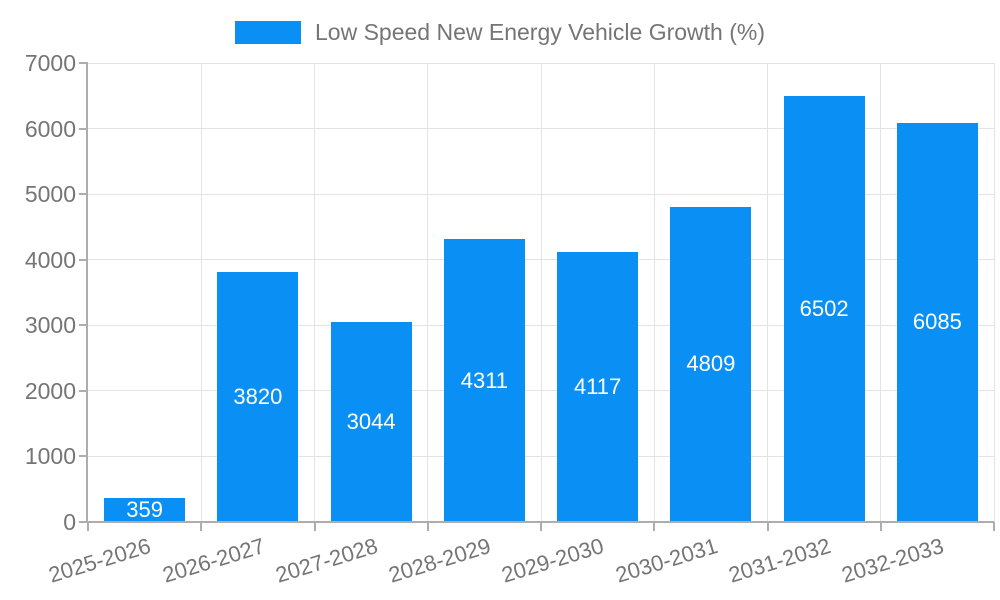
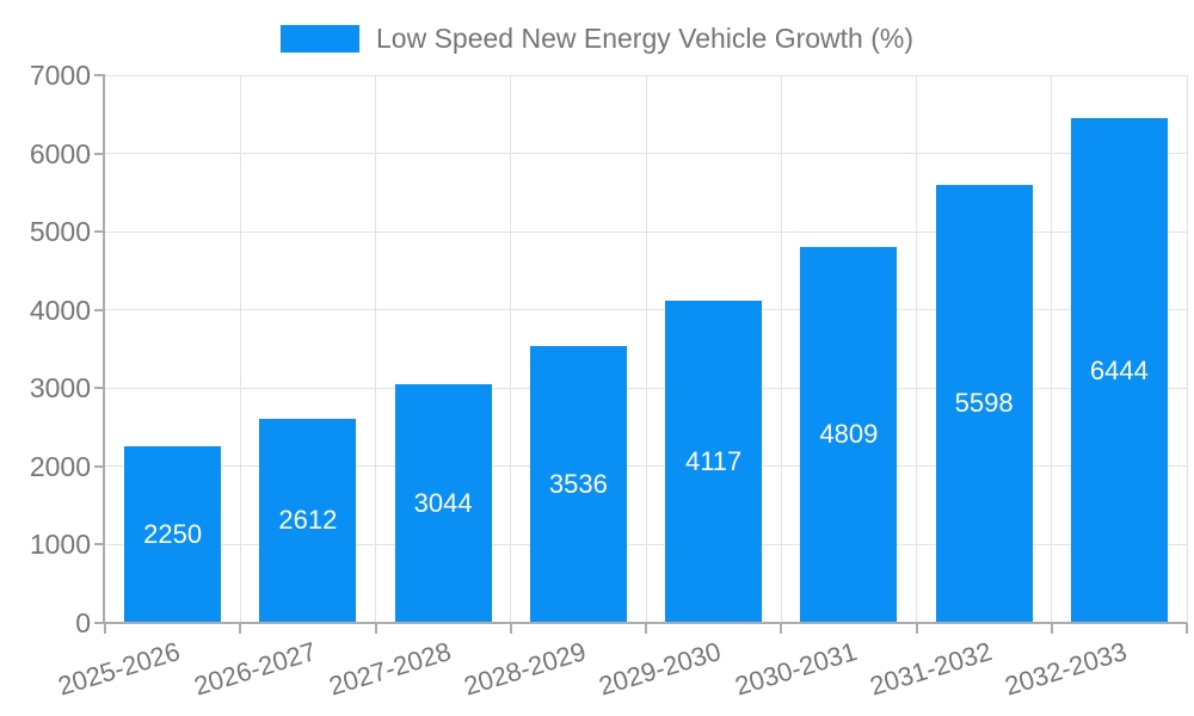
2025-2026: 359 -> 2250
2026-2027: 3820 -> 2612
2028-2029: 4311 -> 3536
2031-2032: 6502 -> 5598
2032-2033: 6085 -> 6444
